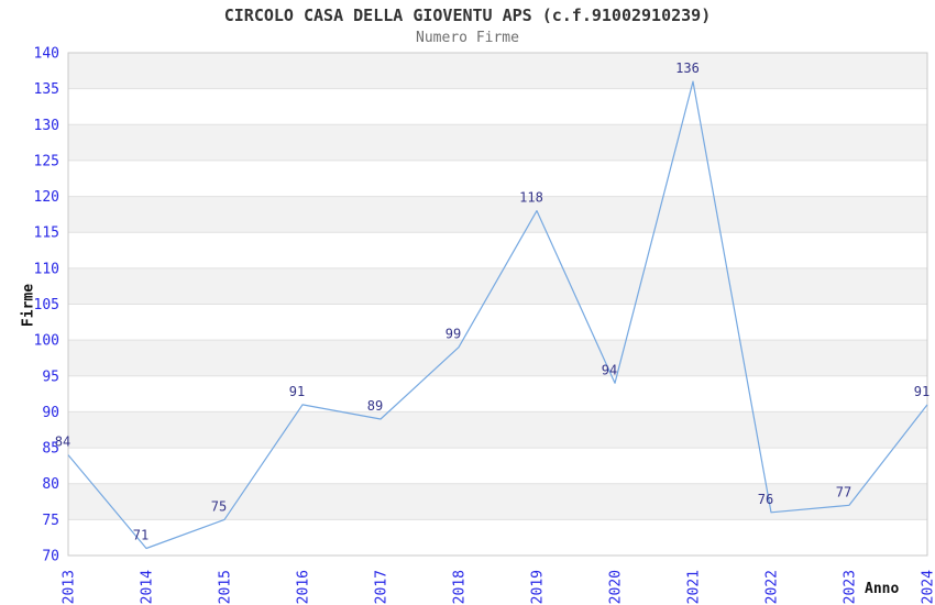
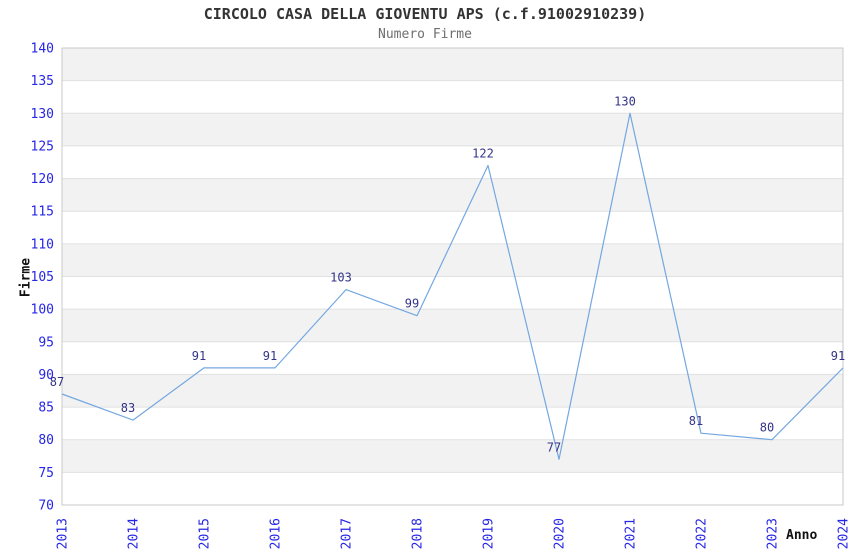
2013: 84 -> 87
2014: 71 -> 83
2015: 75 -> 91
2017: 89 -> 103
2019: 118 -> 122
2020: 94 -> 77
2021: 136 -> 130
2022: 76 -> 81
2023: 77 -> 80
